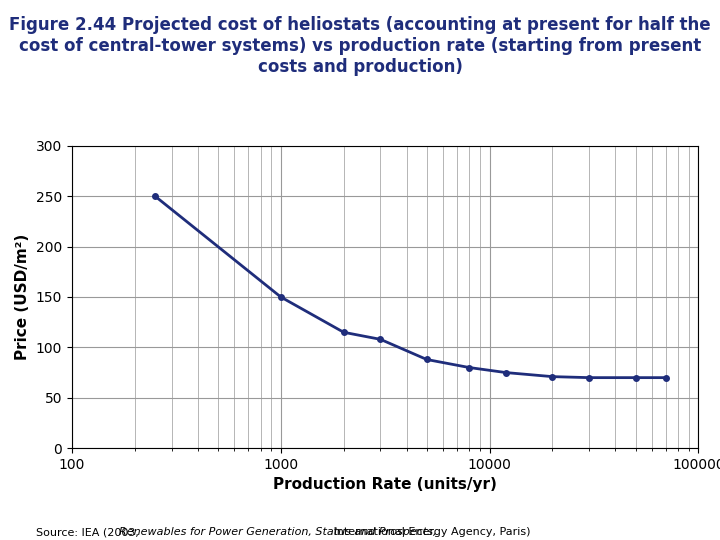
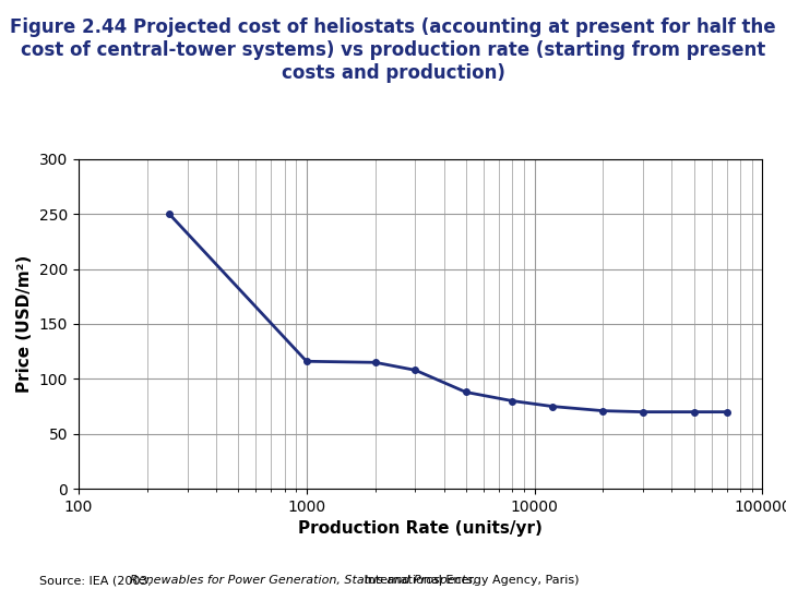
1000: 150 -> 116
